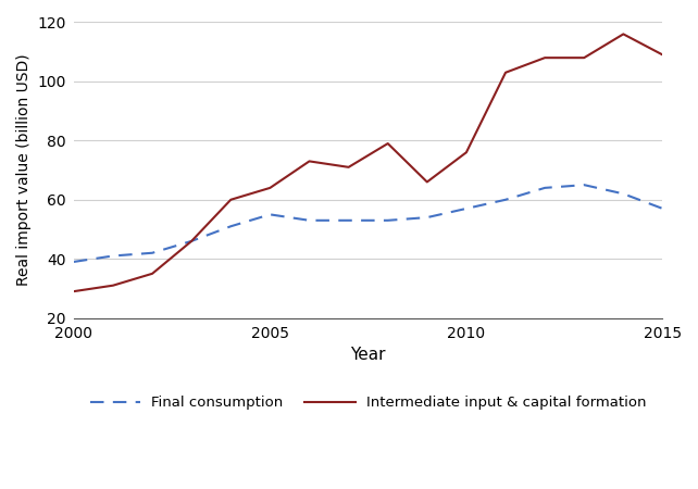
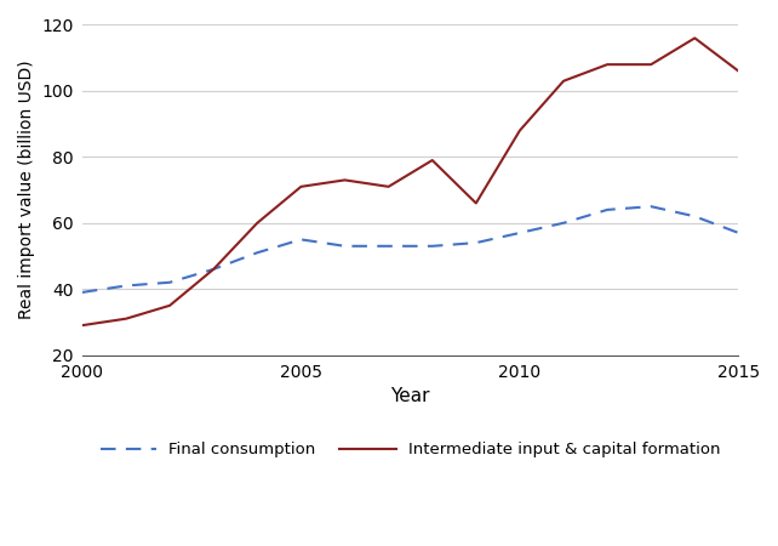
Intermediate input & capital formation/2005: 64 -> 71
Intermediate input & capital formation/2010: 76 -> 88
Intermediate input & capital formation/2015: 109 -> 106
